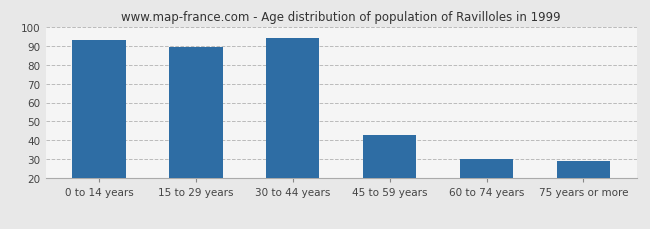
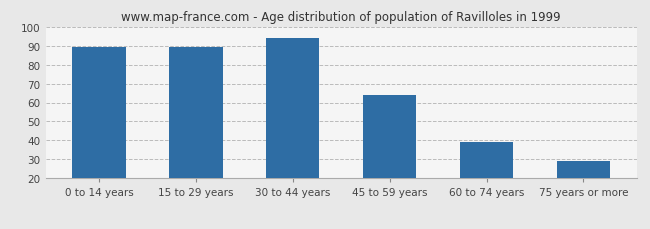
0 to 14 years: 93 -> 89
45 to 59 years: 43 -> 64
60 to 74 years: 30 -> 39
